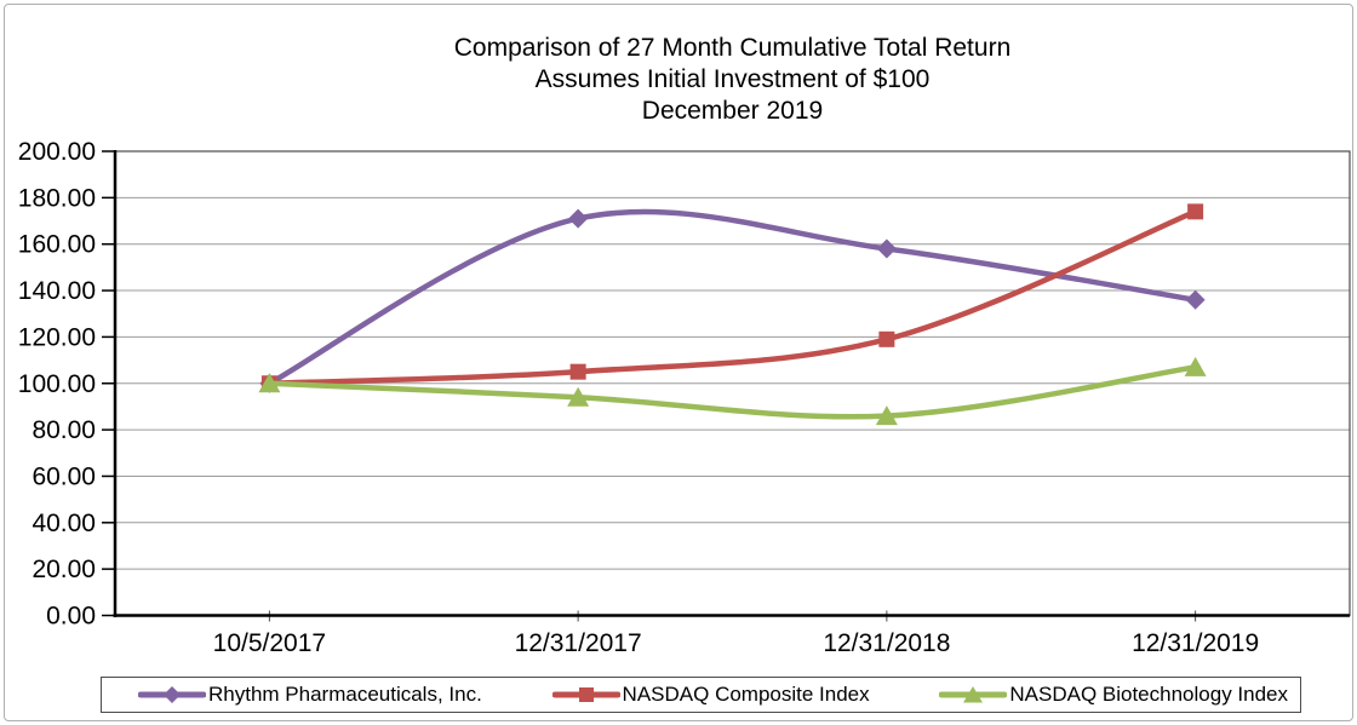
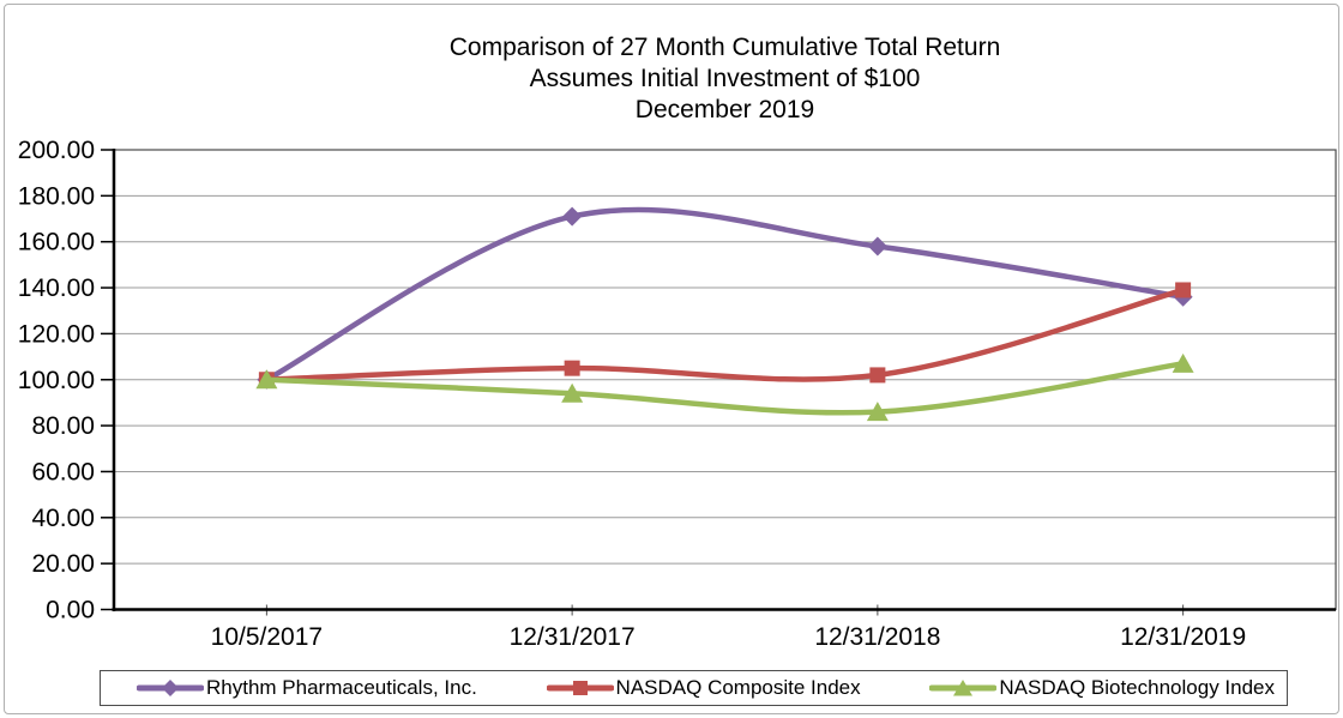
NASDAQ Composite Index/12/31/2018: 119 -> 102
NASDAQ Composite Index/12/31/2019: 174 -> 139
